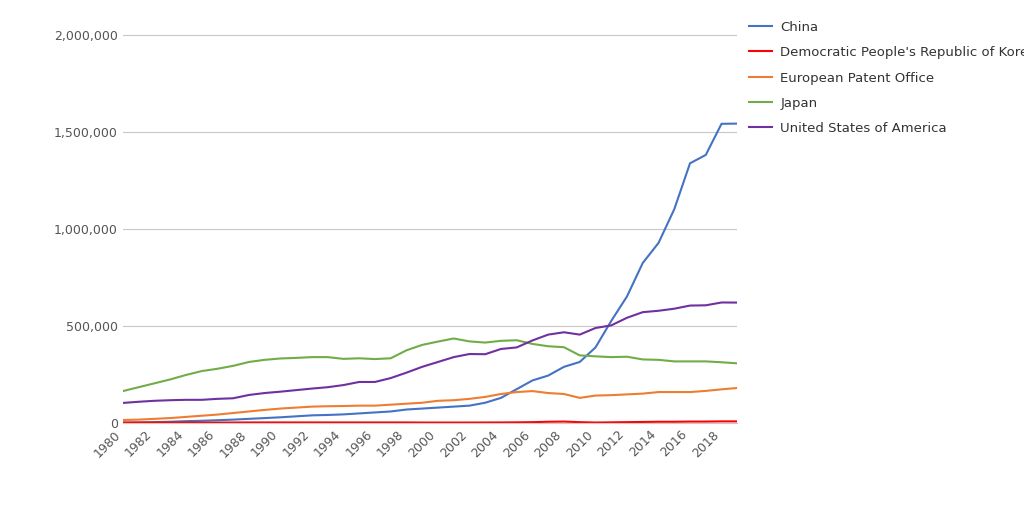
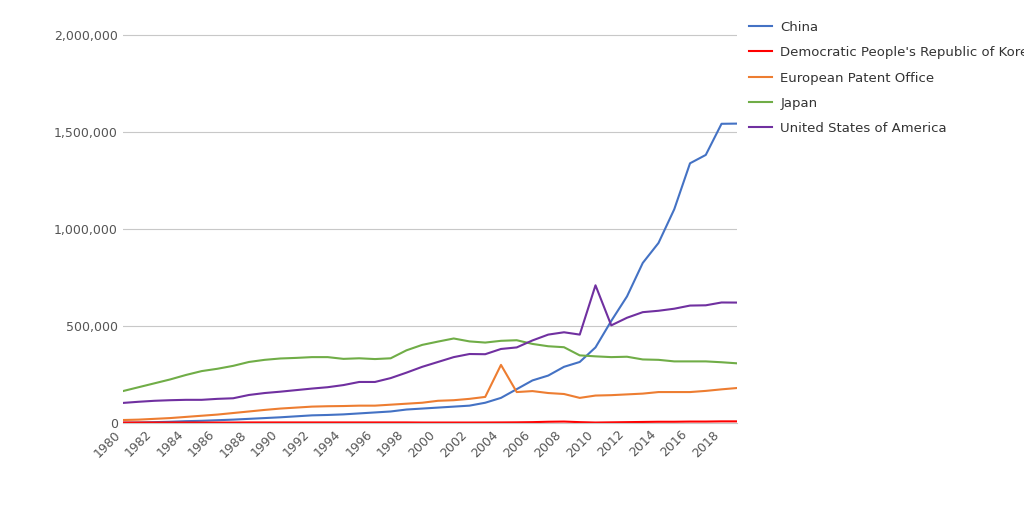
European Patent Office/2004: 150,000 -> 300,000
United States of America/2010: 490,000 -> 710,000
